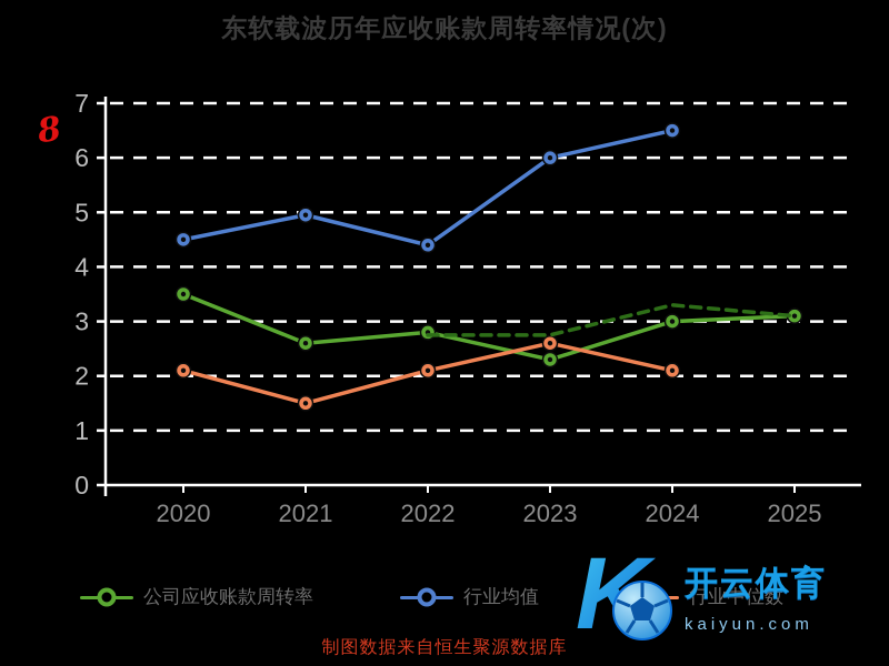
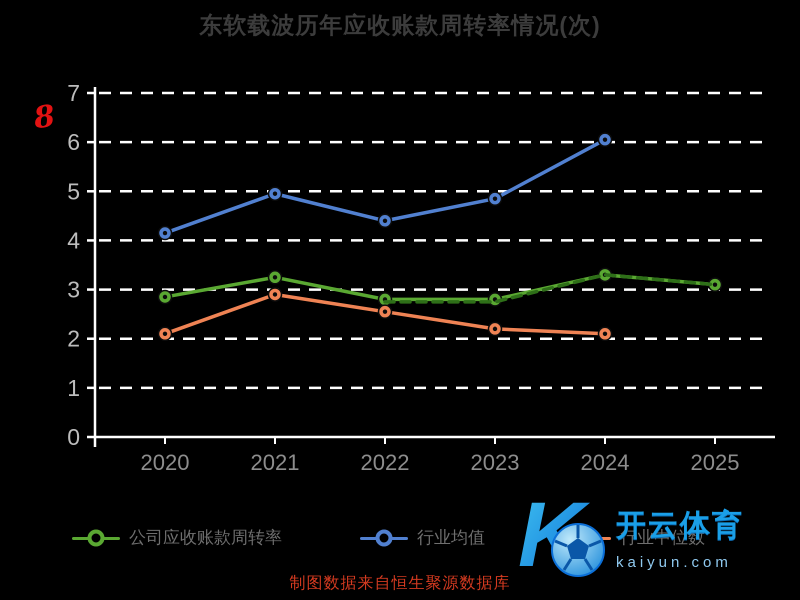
公司应收账款周转率/2020: 3.5 -> 2.9
行业均值/2020: 4.5 -> 4.2
公司应收账款周转率/2021: 2.6 -> 3.2
行业中位数/2021: 1.5 -> 2.9
行业中位数/2022: 2.1 -> 2.5
公司应收账款周转率/2023: 2.3 -> 2.8
行业均值/2023: 6.0 -> 4.8
行业中位数/2023: 2.6 -> 2.2
公司应收账款周转率/2024: 3.0 -> 3.3
行业均值/2024: 6.5 -> 6.0
